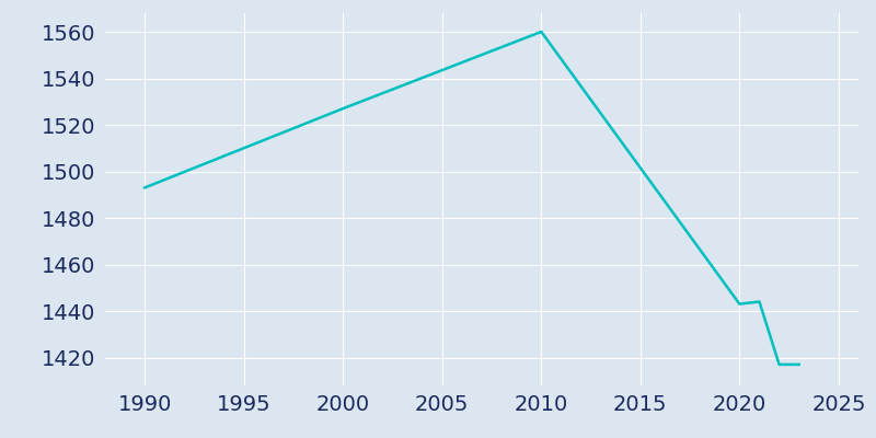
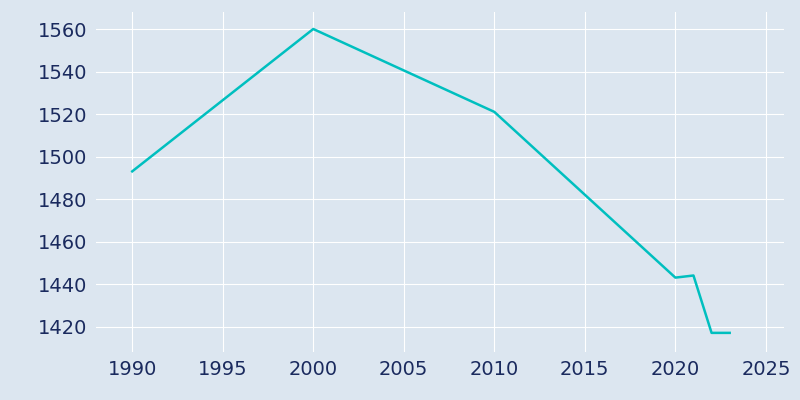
2000: 1527 -> 1560
2010: 1560 -> 1521
